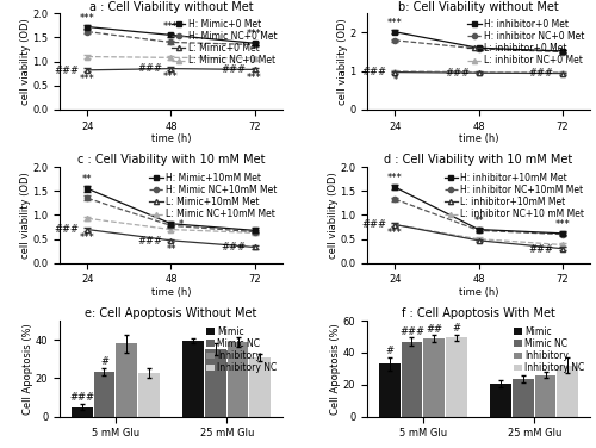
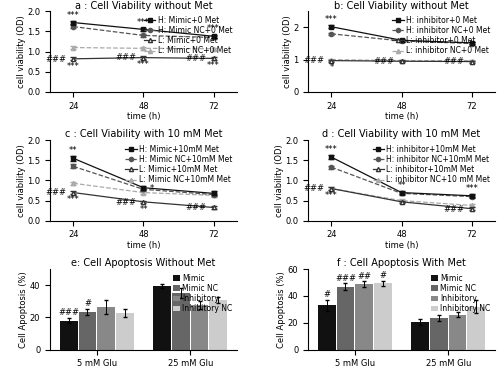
e: Cell Apoptosis Without Met/Mimic/5 mM Glu: 5 -> 18
e: Cell Apoptosis Without Met/Inhibitory/5 mM Glu: 38 -> 26
e: Cell Apoptosis Without Met/Inhibitory/25 mM Glu: 39 -> 28
